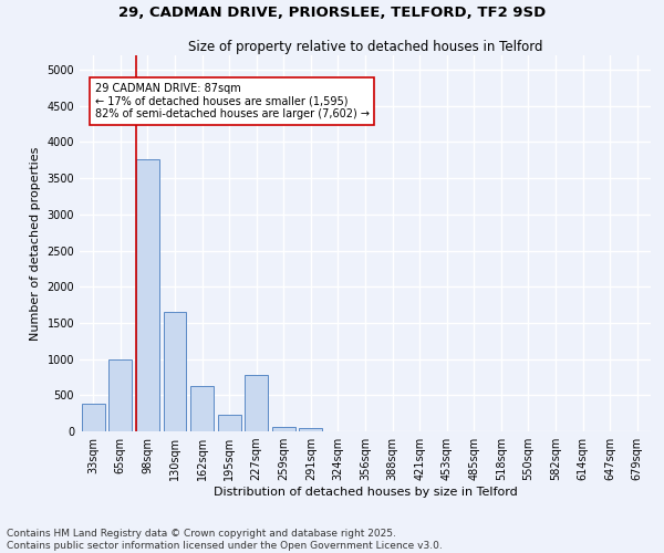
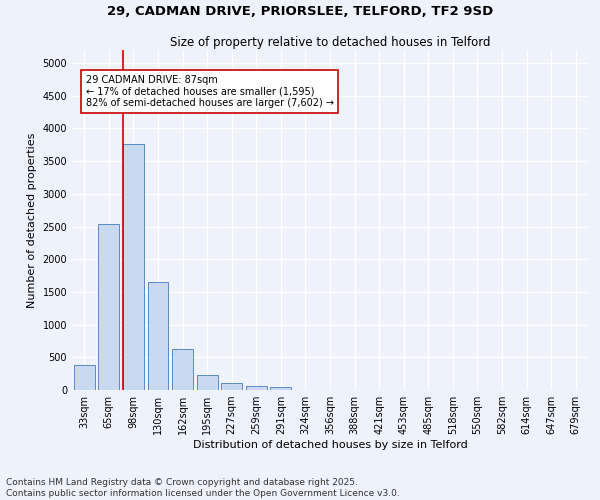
65sqm: 1000 -> 2540
227sqm: 780 -> 100
